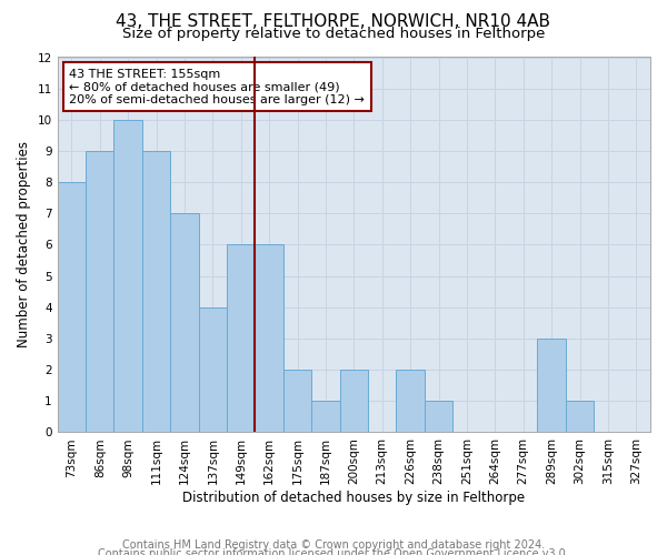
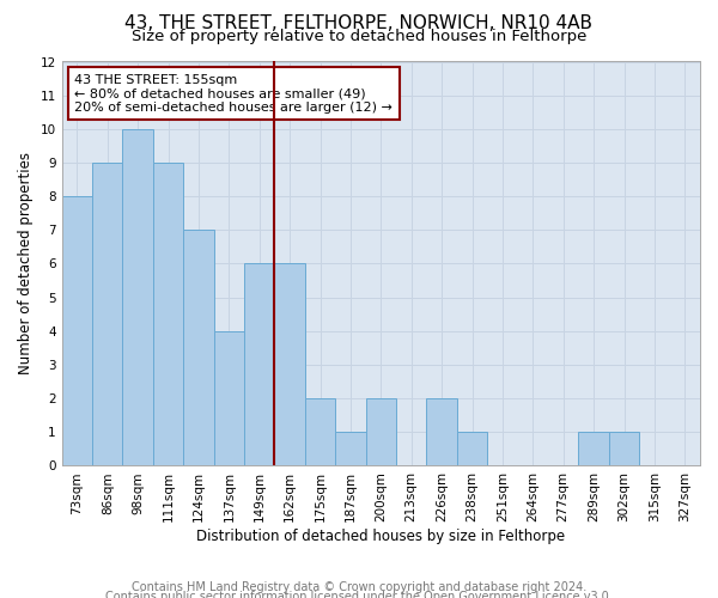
289sqm: 3 -> 1
